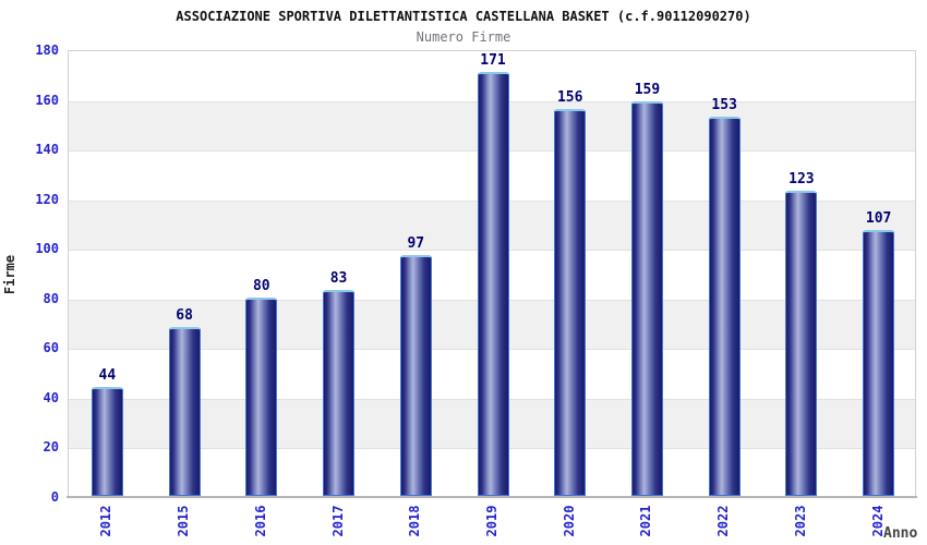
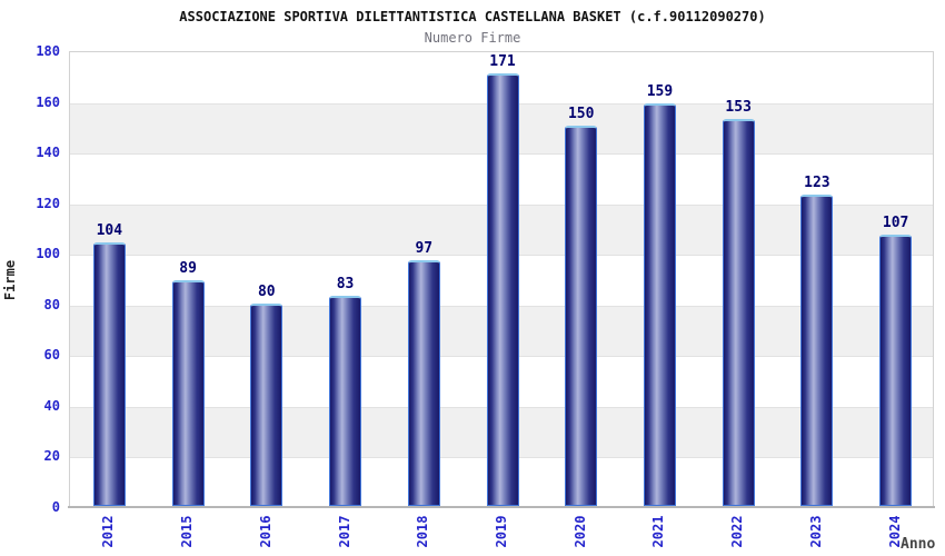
2012: 44 -> 104
2015: 68 -> 89
2020: 156 -> 150
